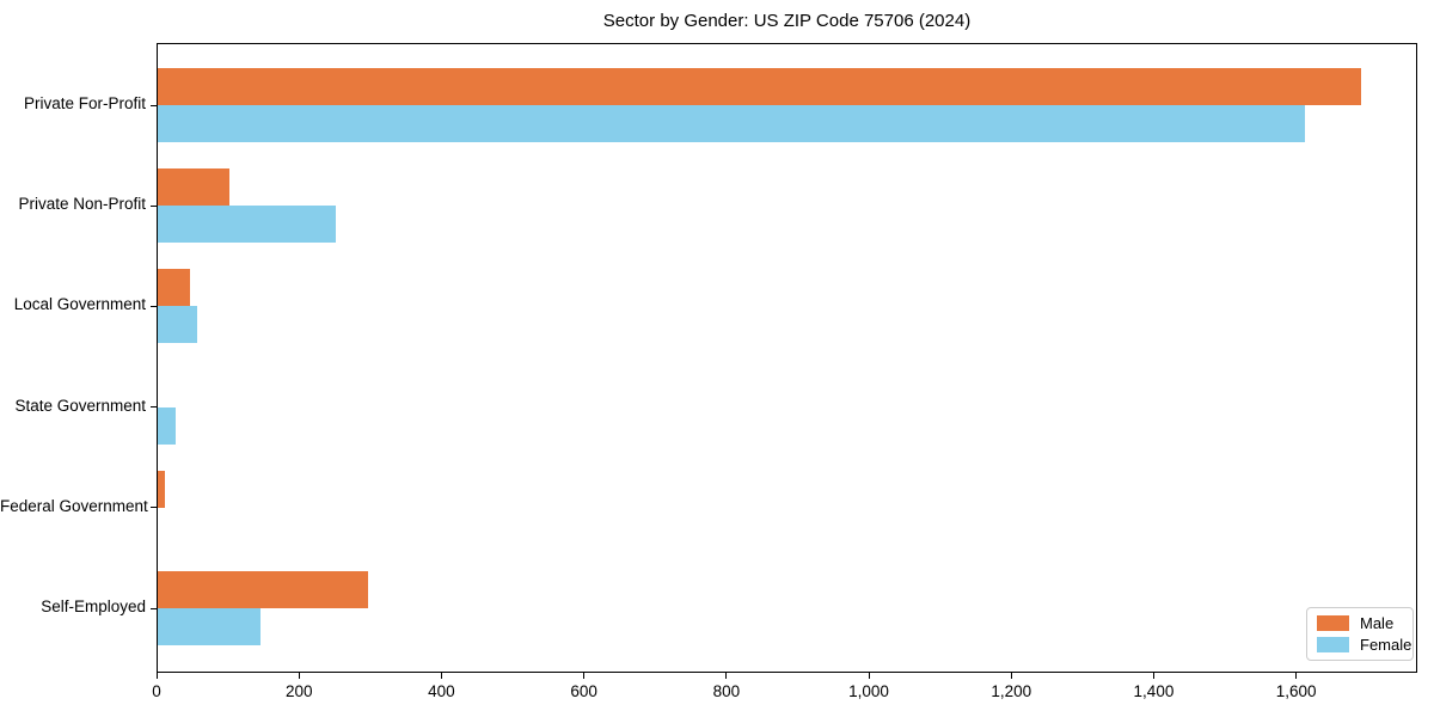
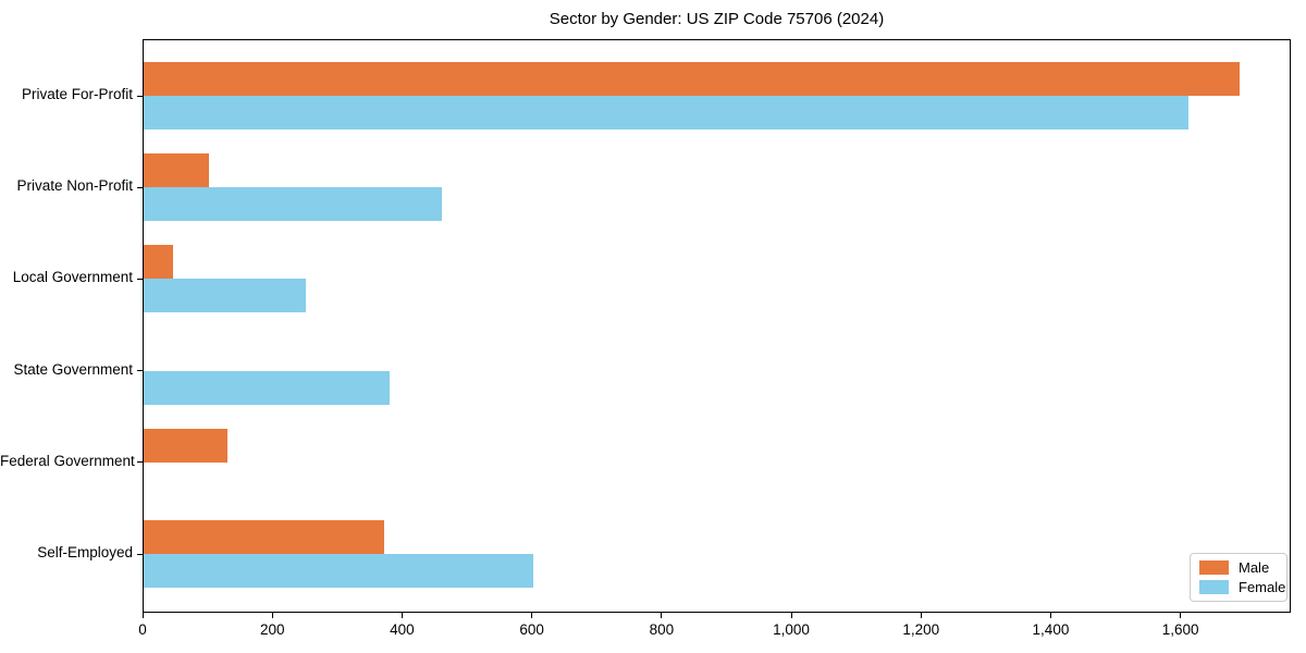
Female/Private Non-Profit: 250 -> 460
Female/Local Government: 60 -> 250
Female/State Government: 20 -> 380
Male/Federal Government: 10 -> 130
Male/Self-Employed: 300 -> 370
Female/Self-Employed: 140 -> 600
